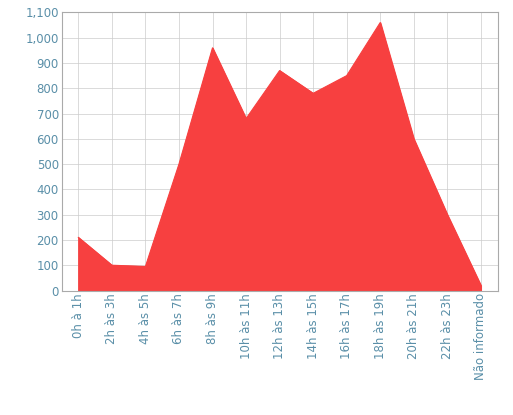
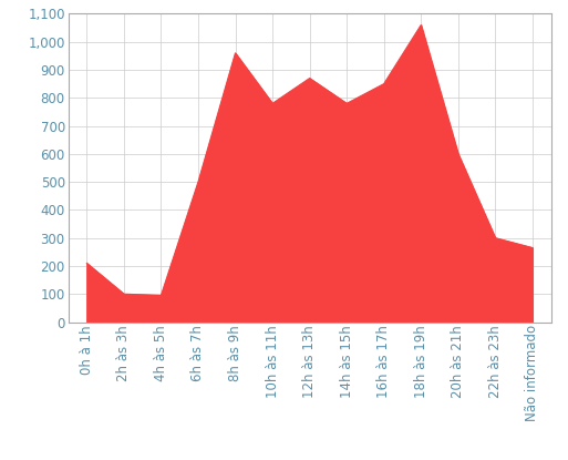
10h às 11h: 680 -> 780
Não informado: 20 -> 265
